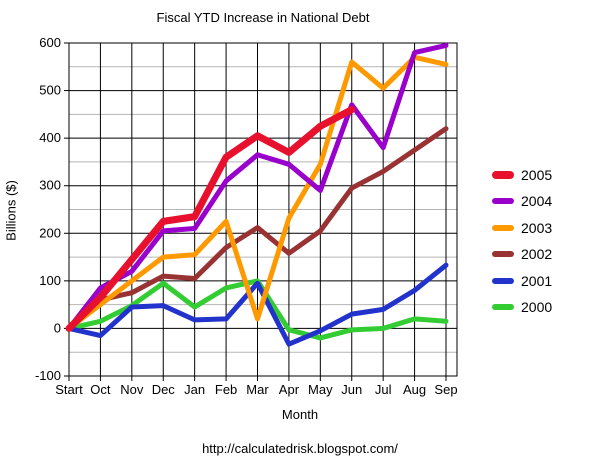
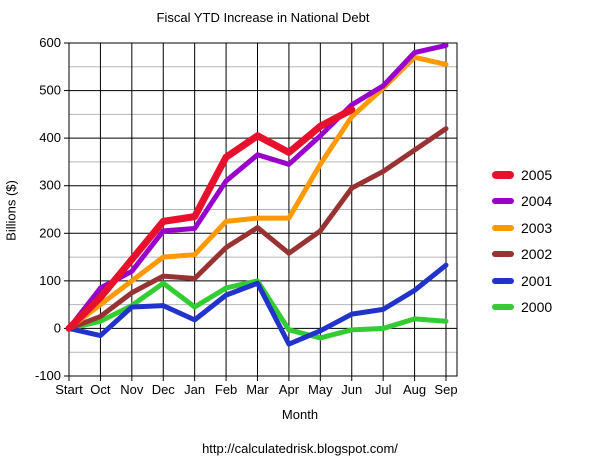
2002/Oct: 60 -> 20
2001/Feb: 20 -> 70
2003/Mar: 20 -> 230
2004/May: 290 -> 400
2003/Jun: 560 -> 440
2004/Jul: 380 -> 510
